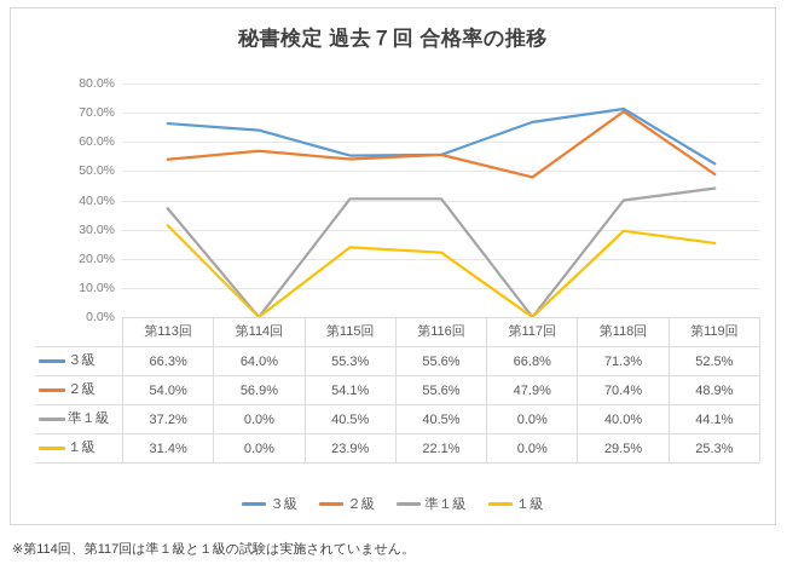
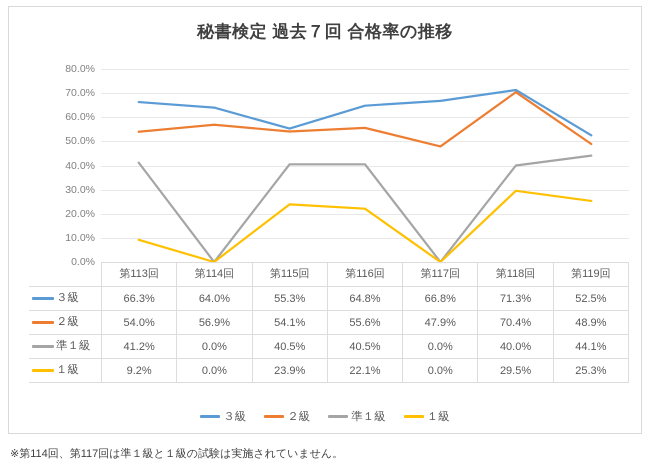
準１級/第113回: 37.2% -> 41.2%
１級/第113回: 31.4% -> 9.2%
３級/第116回: 55.6% -> 64.8%
